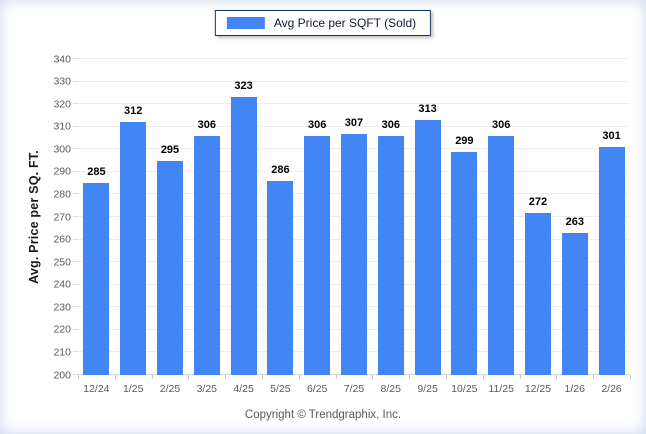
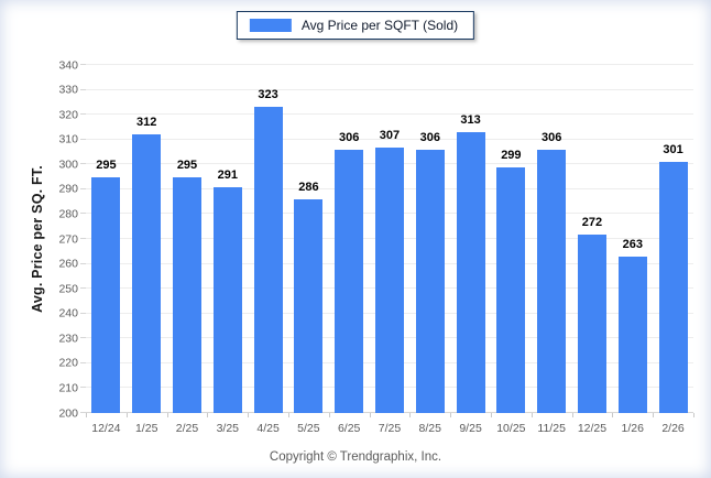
12/24: 285 -> 295
3/25: 306 -> 291
